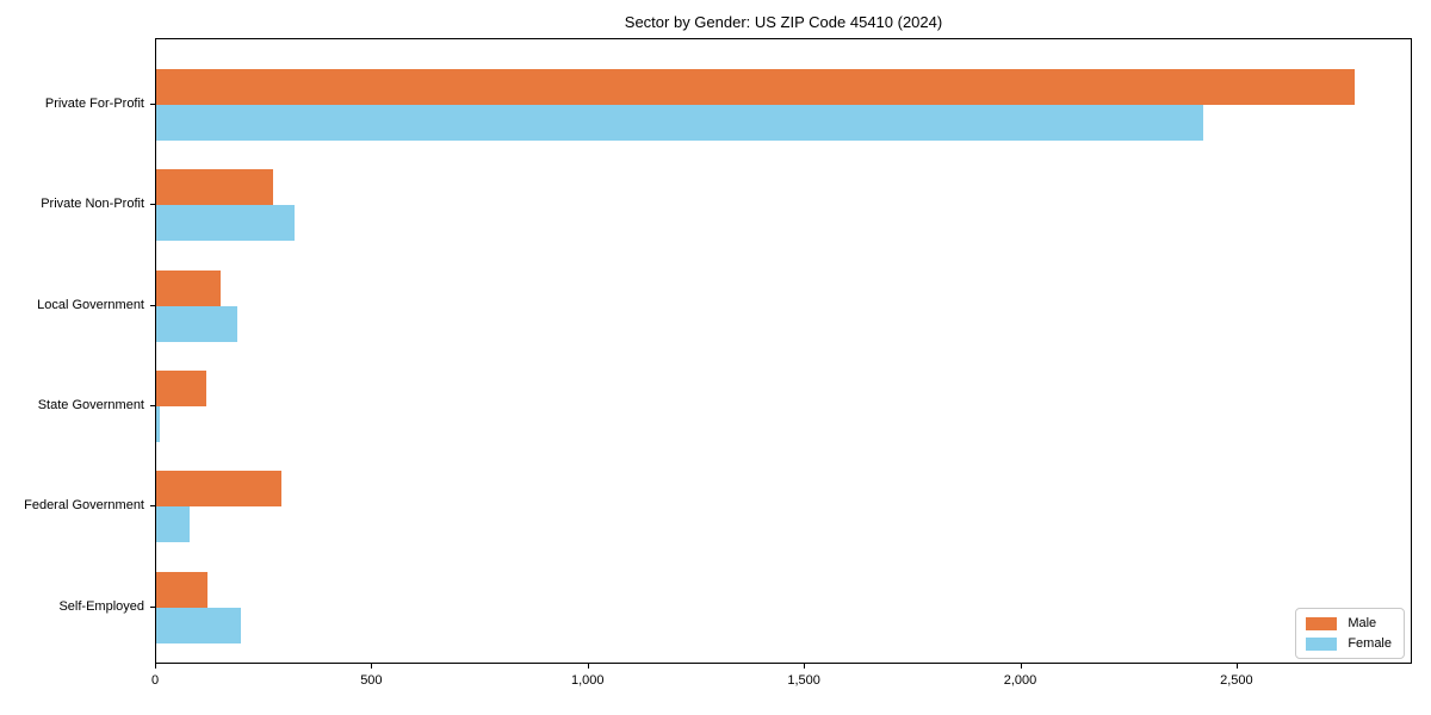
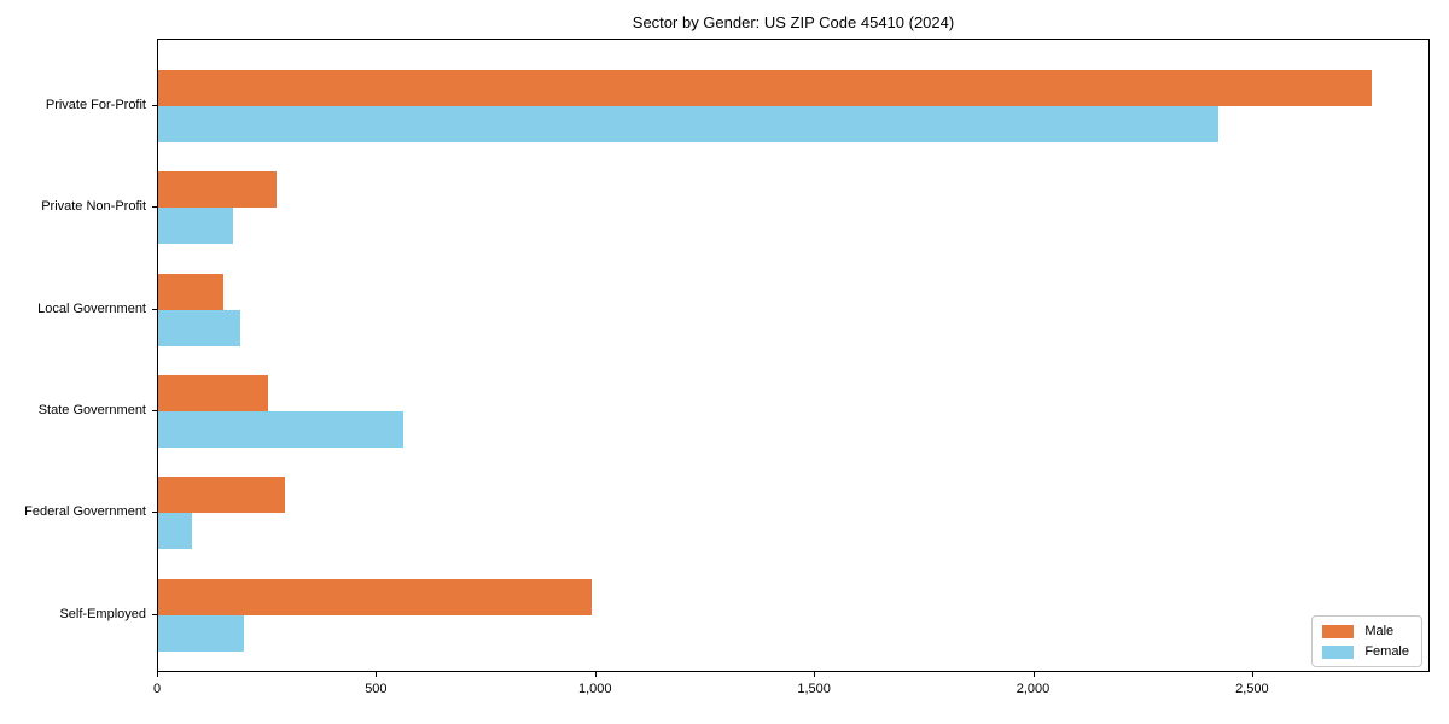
Female/Private Non-Profit: 320 -> 170
Male/State Government: 120 -> 250
Female/State Government: 10 -> 560
Male/Self-Employed: 120 -> 990
